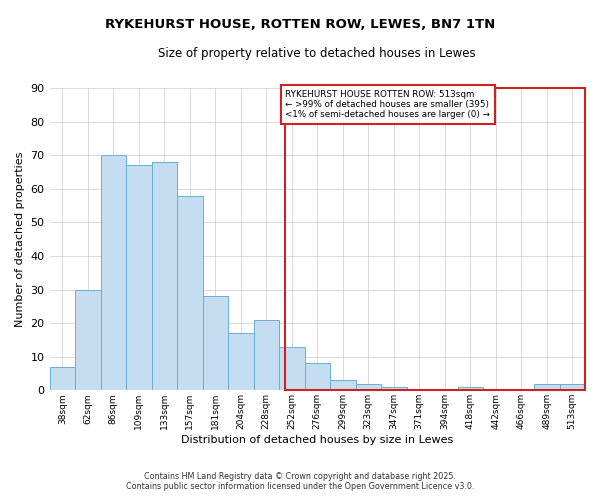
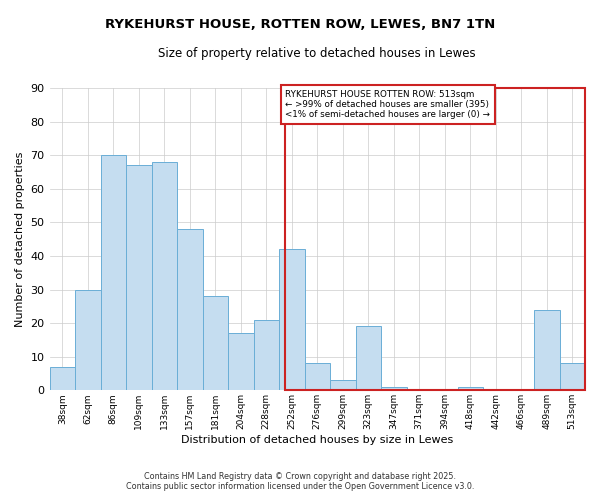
157sqm: 58 -> 48
252sqm: 13 -> 42
323sqm: 2 -> 19
489sqm: 2 -> 24
513sqm: 2 -> 8
